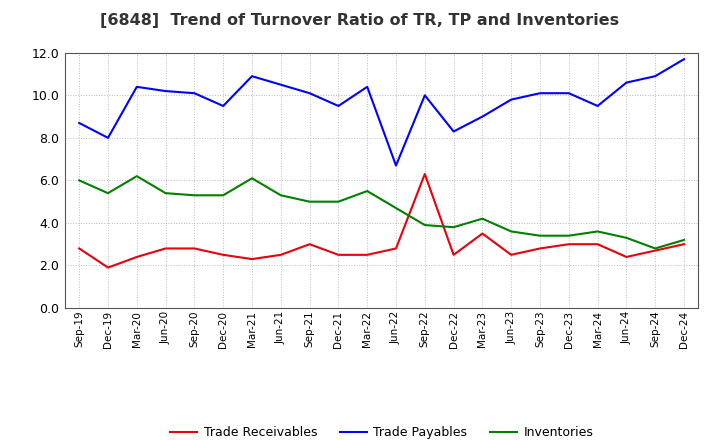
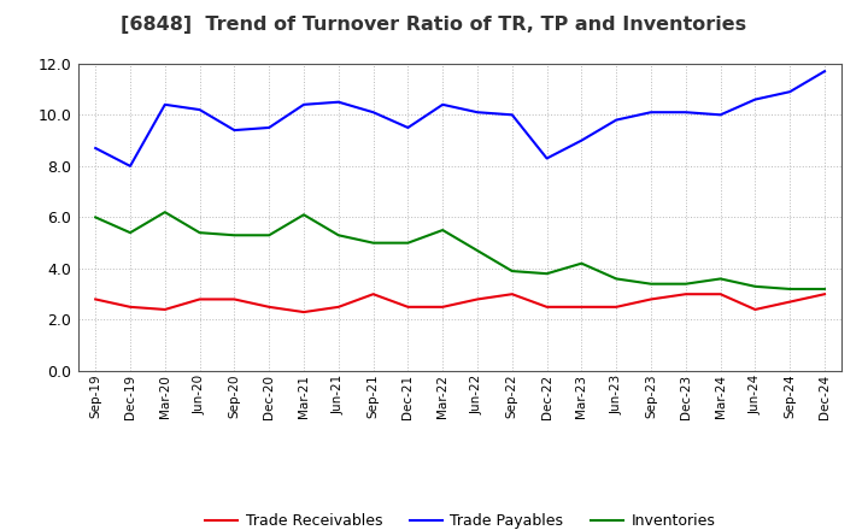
Trade Receivables/Dec-19: 1.9 -> 2.5
Trade Payables/Sep-20: 10.1 -> 9.4
Trade Payables/Mar-21: 10.9 -> 10.4
Trade Payables/Jun-22: 6.7 -> 10.1
Trade Receivables/Sep-22: 6.3 -> 3.0
Trade Receivables/Mar-23: 3.5 -> 2.5
Trade Payables/Mar-24: 9.5 -> 10.0
Inventories/Sep-24: 2.8 -> 3.2
